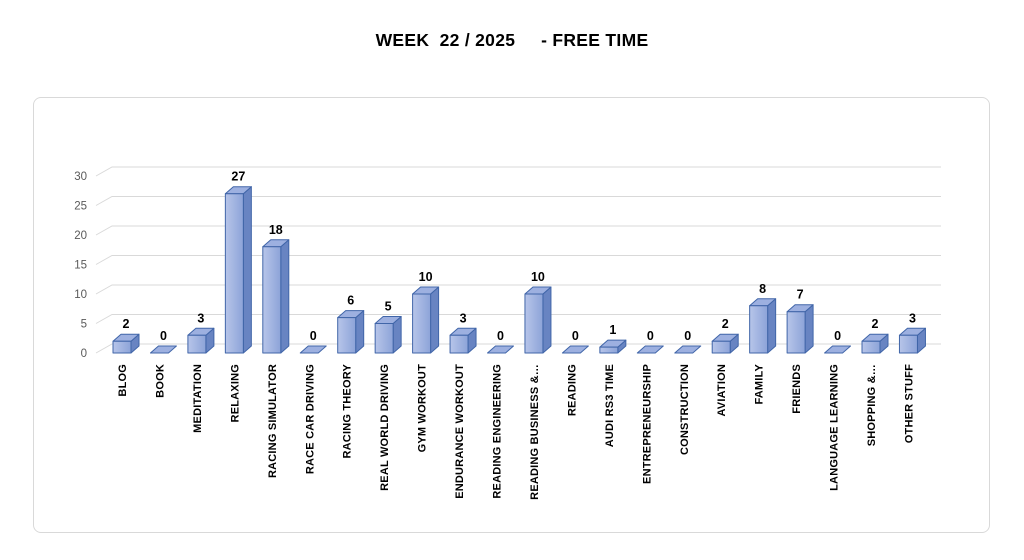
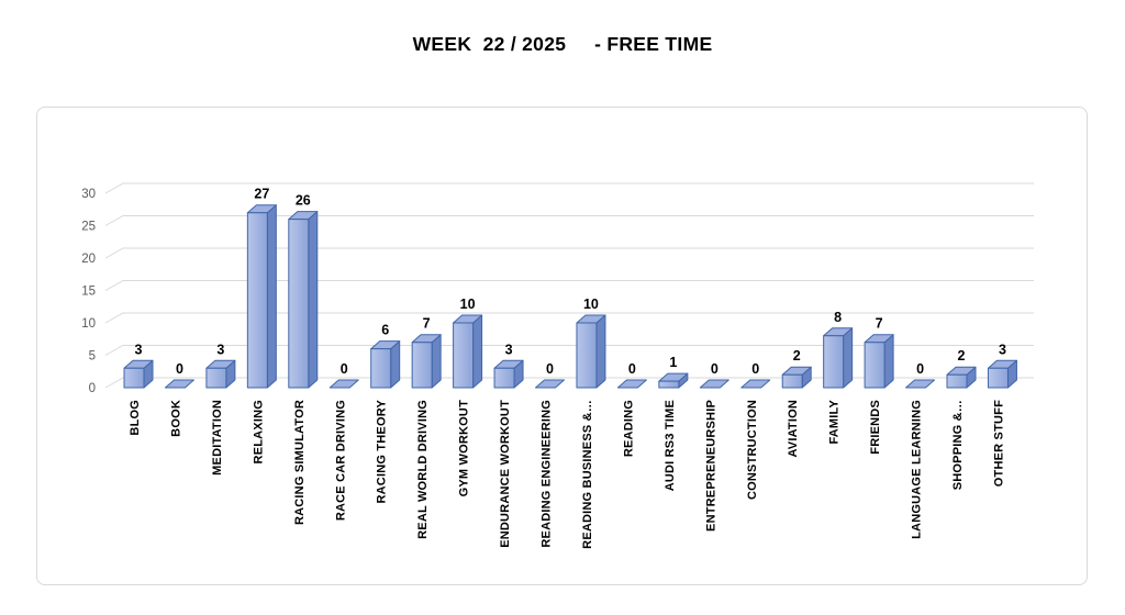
BLOG: 2 -> 3
RACING SIMULATOR: 18 -> 26
REAL WORLD DRIVING: 5 -> 7
